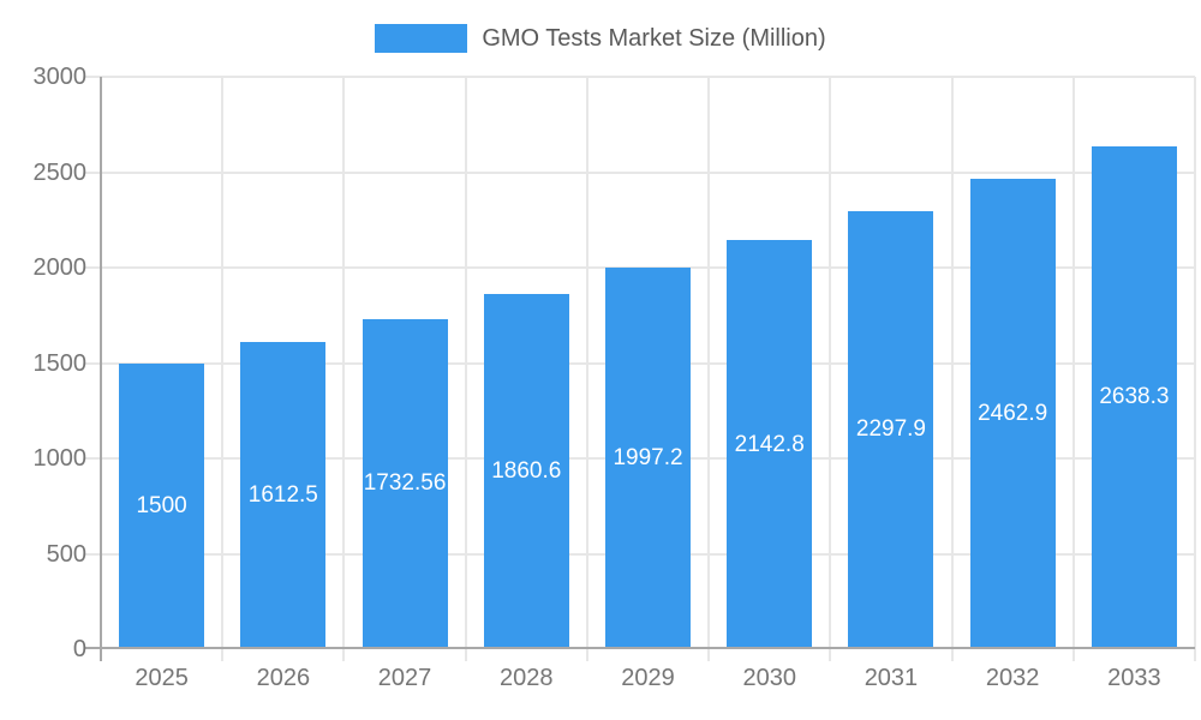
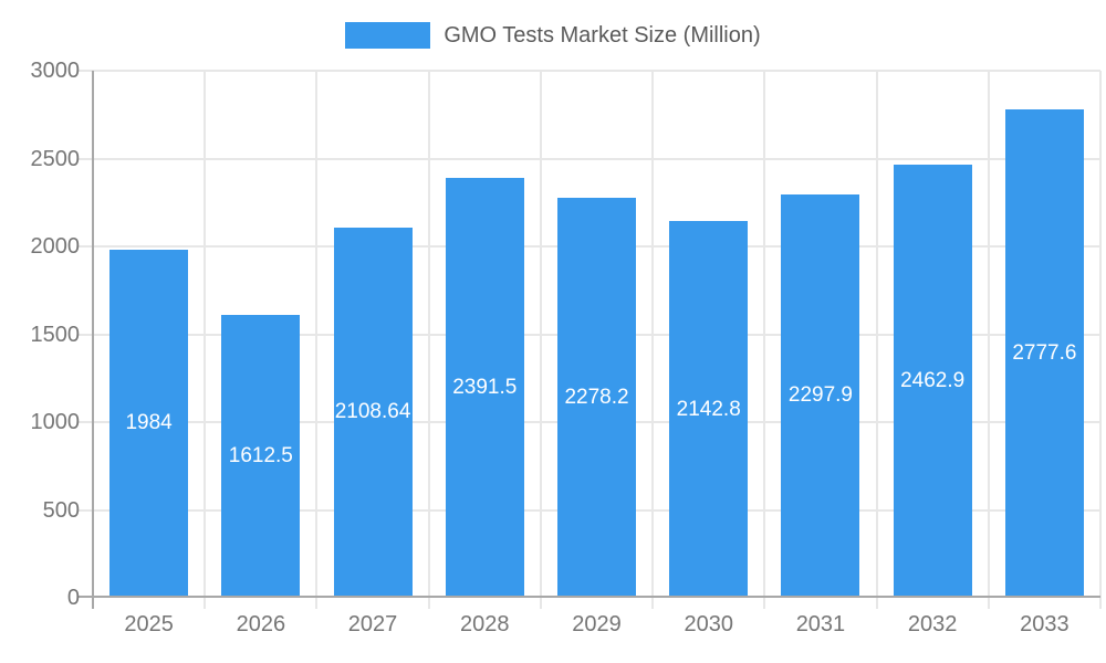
2025: 1500 -> 1984
2027: 1732.56 -> 2108.64
2028: 1860.6 -> 2391.5
2029: 1997.2 -> 2278.2
2033: 2638.3 -> 2777.6
